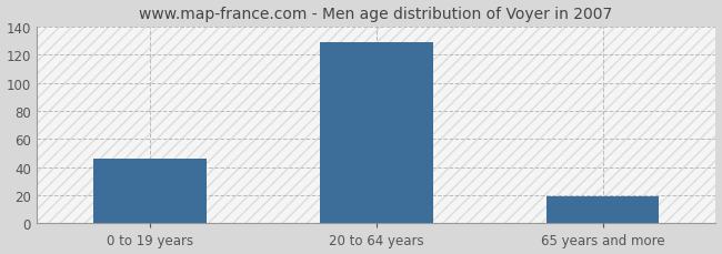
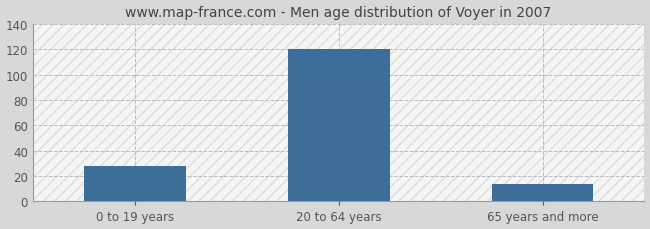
0 to 19 years: 46 -> 28
20 to 64 years: 129 -> 120
65 years and more: 19 -> 14
